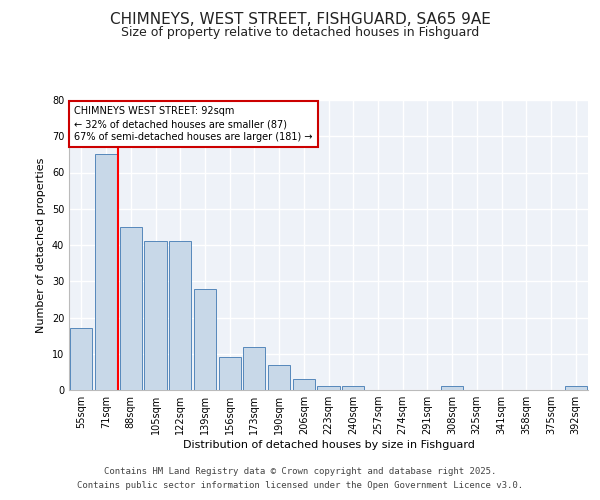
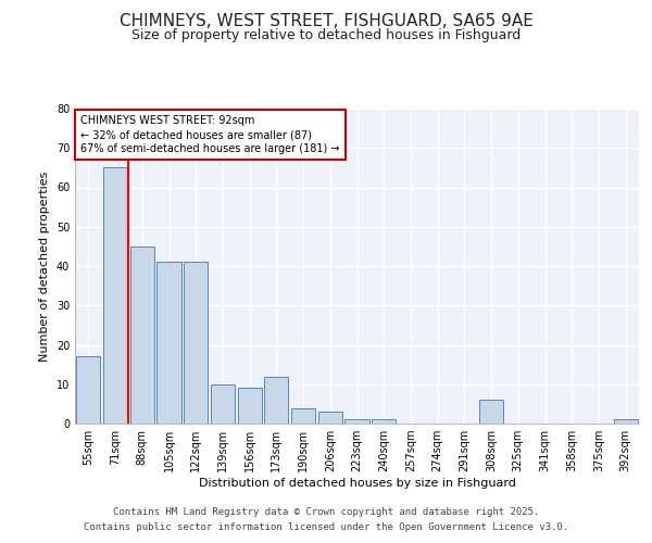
139sqm: 28 -> 10
190sqm: 7 -> 4
308sqm: 1 -> 6
